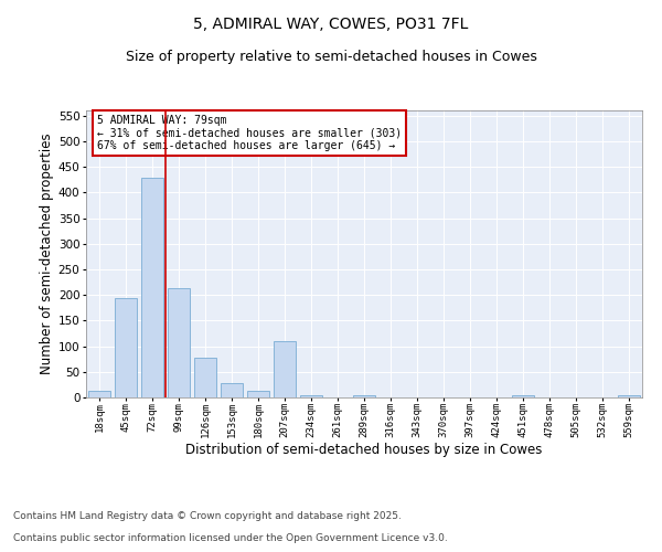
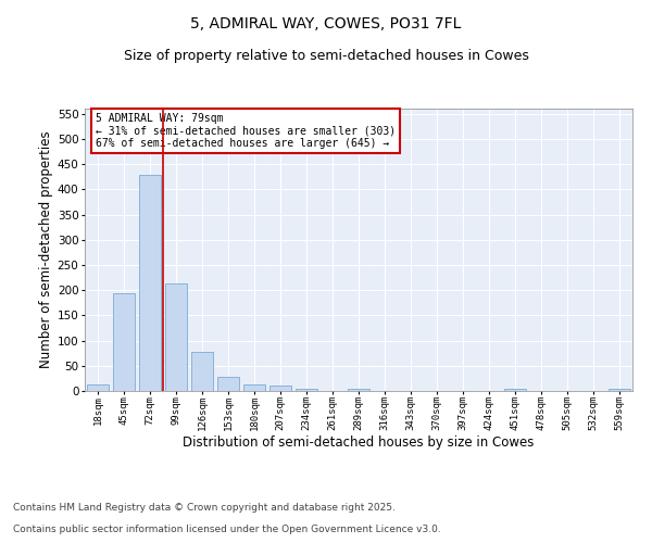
207sqm: 110 -> 10
